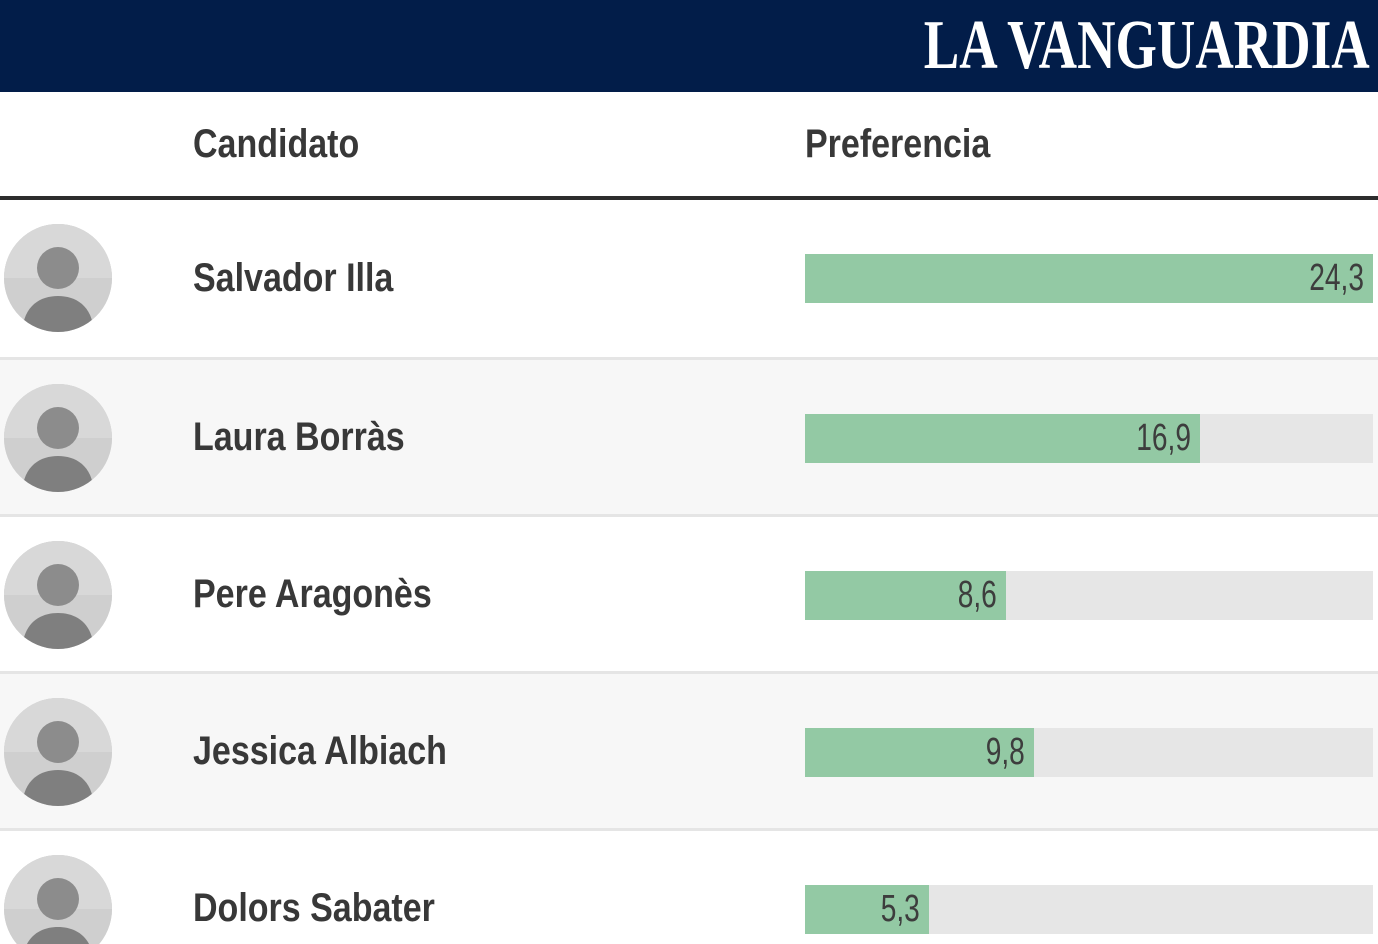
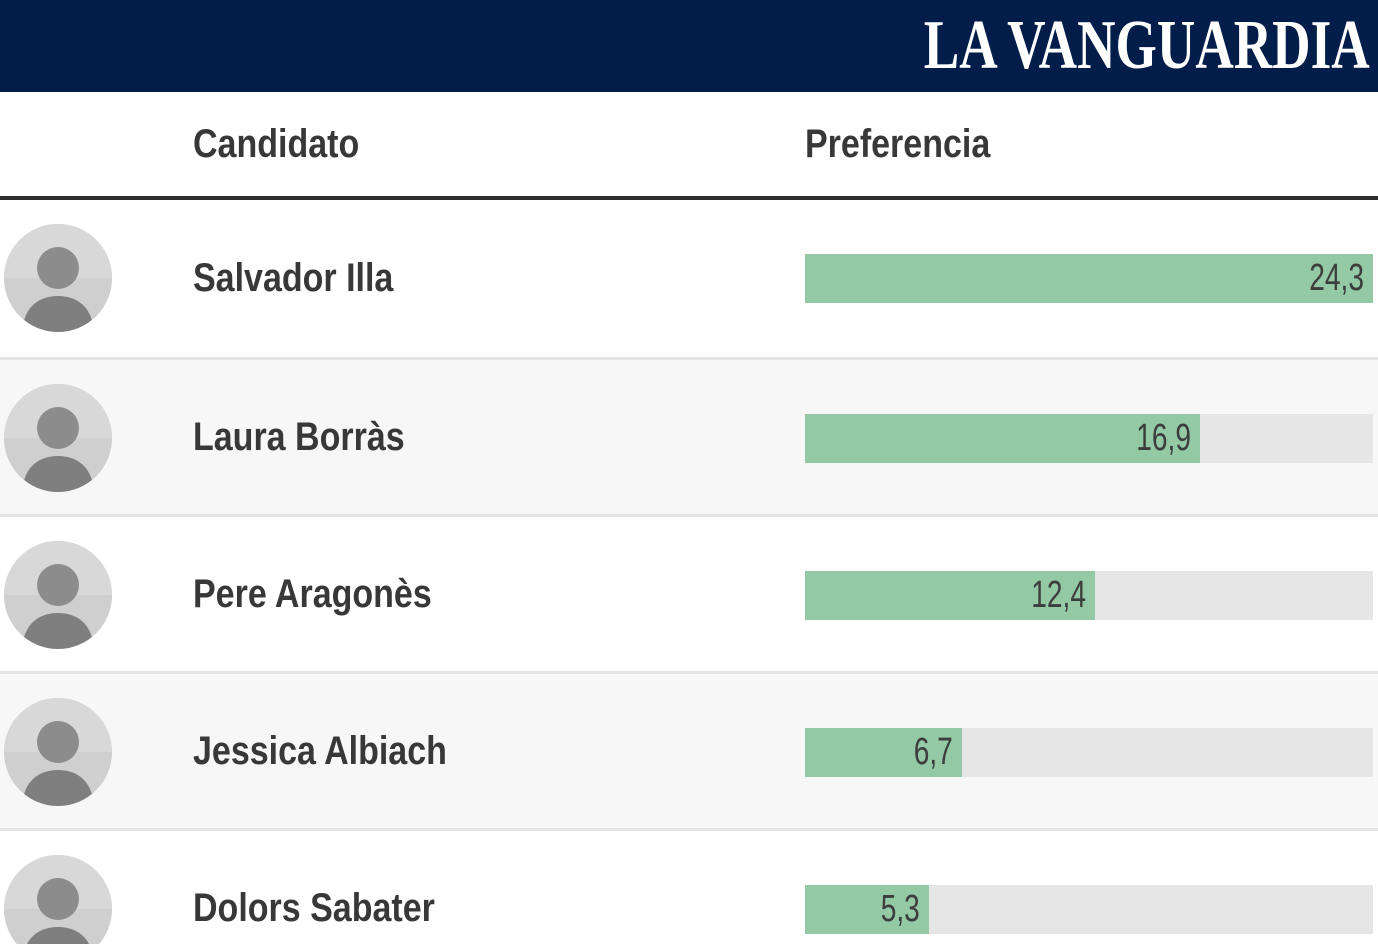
Pere Aragonès: 8,6 -> 12,4
Jessica Albiach: 9,8 -> 6,7
